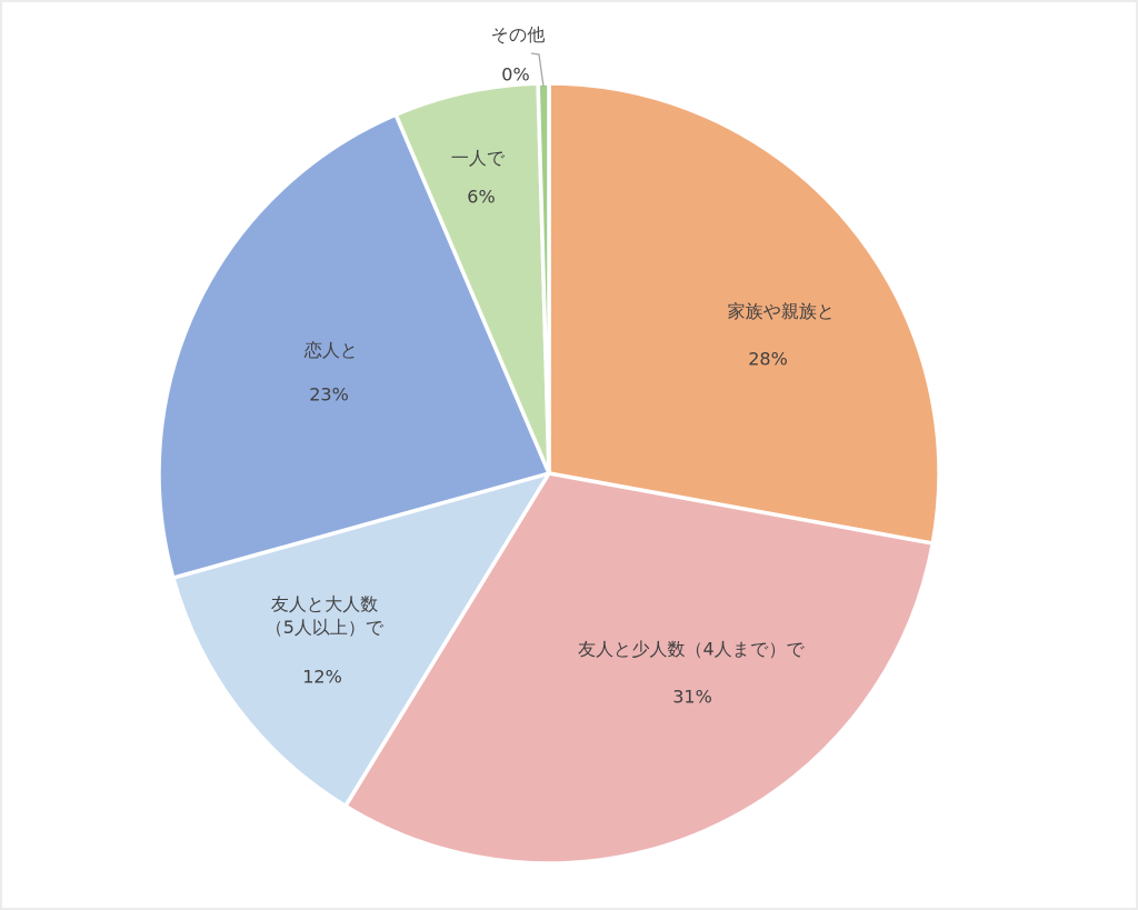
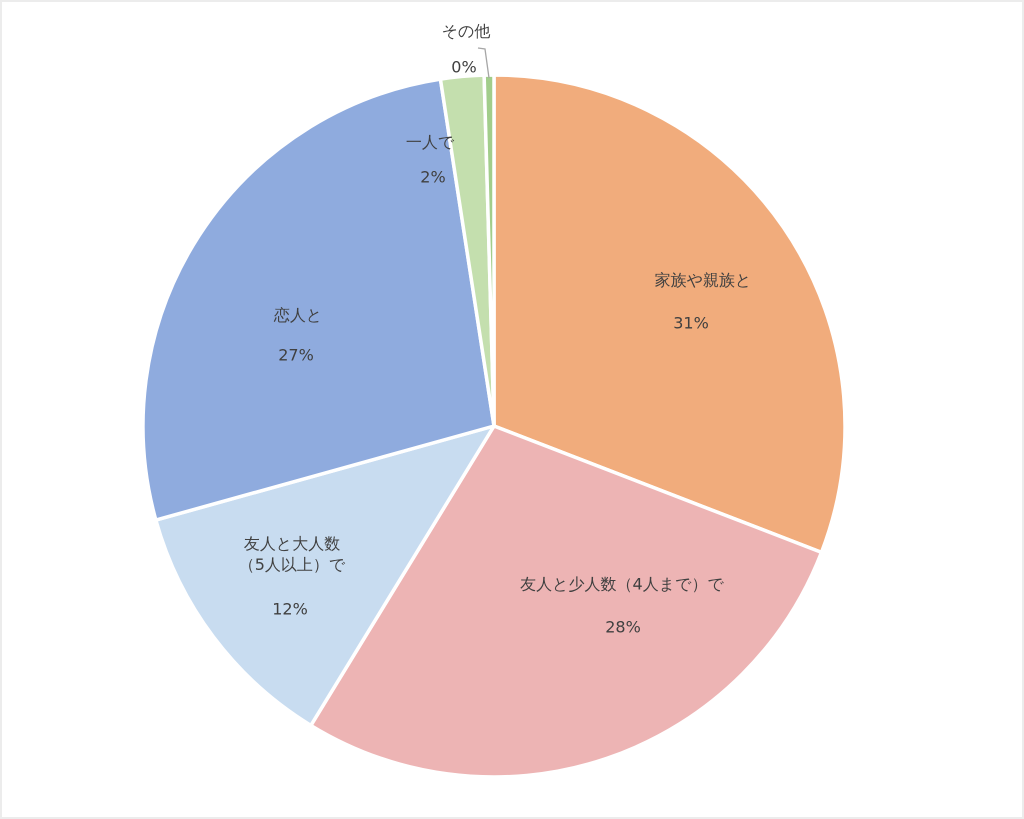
家族や親族と: 28% -> 31%
友人と少人数（4人まで）で: 31% -> 28%
恋人と: 23% -> 27%
一人で: 6% -> 2%
